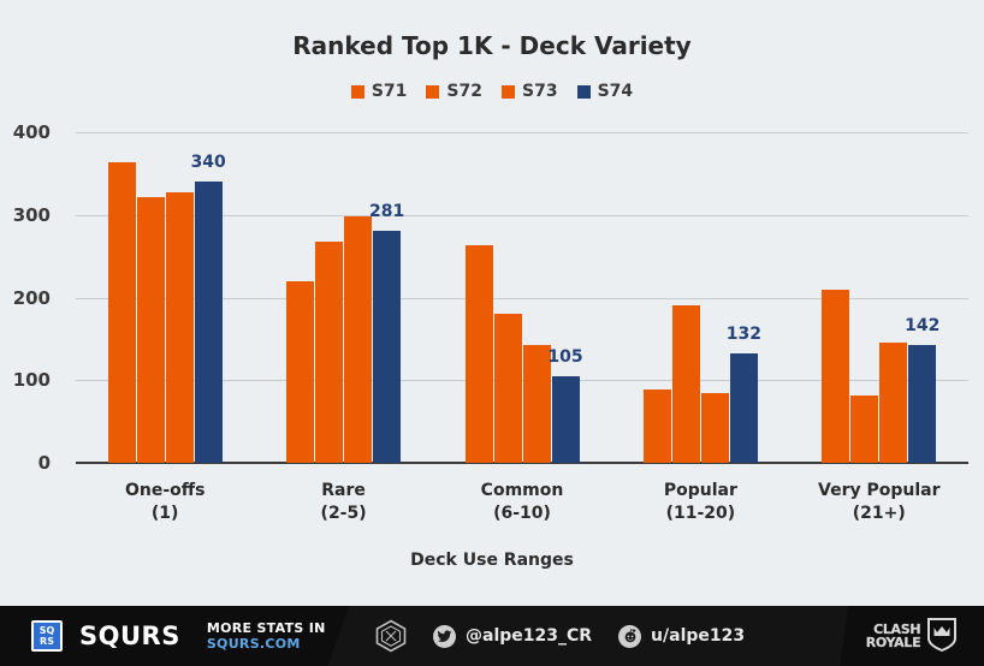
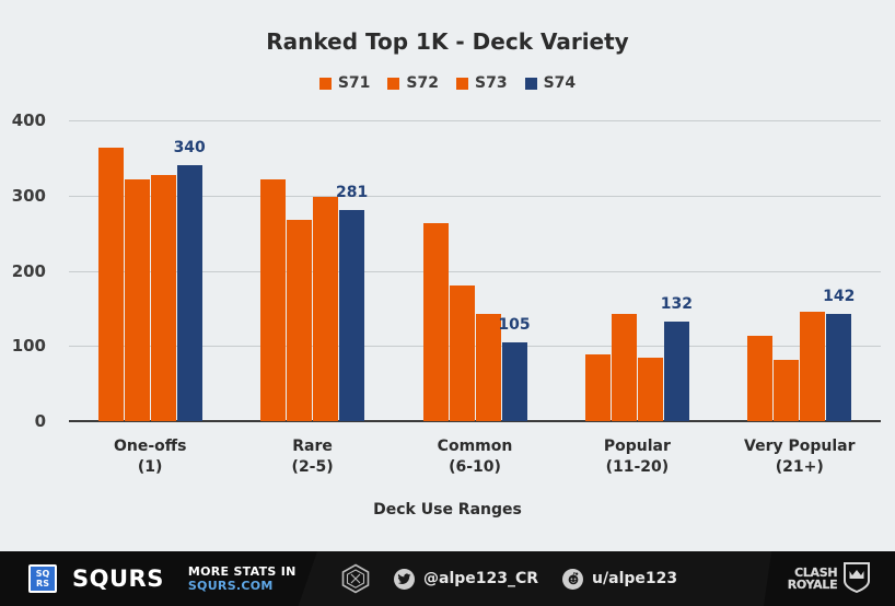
S71/Rare (2-5): 220 -> 320
S72/Popular (11-20): 190 -> 140
S71/Very Popular (21+): 210 -> 110
